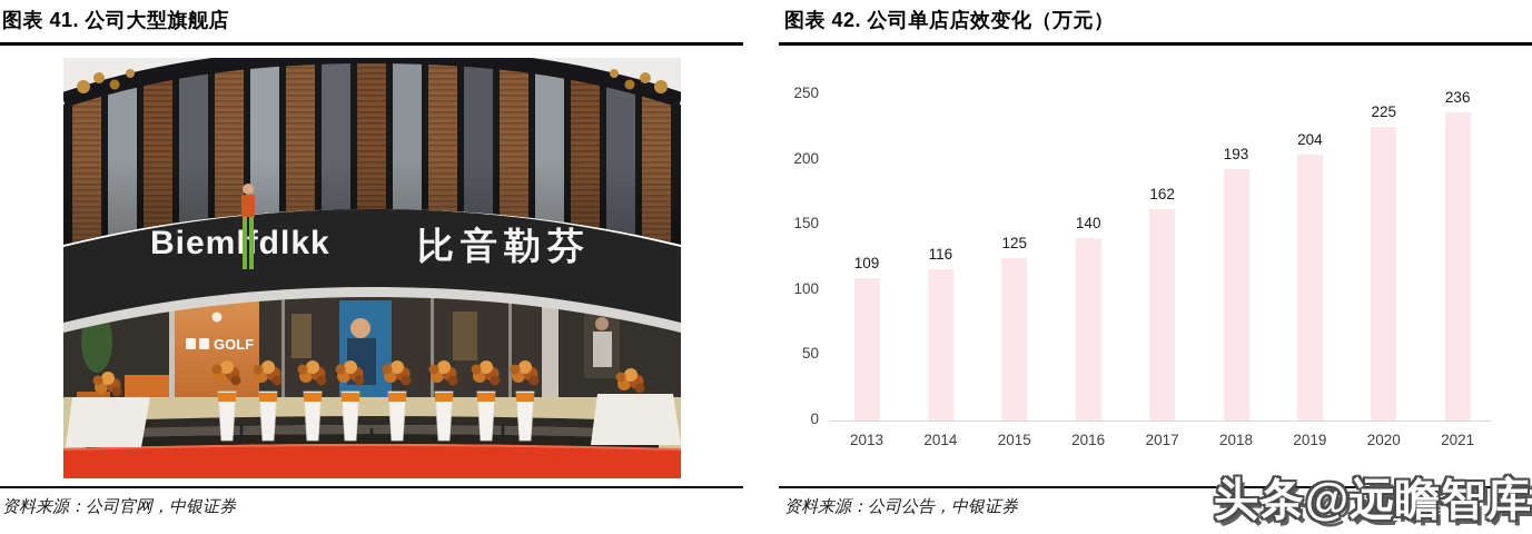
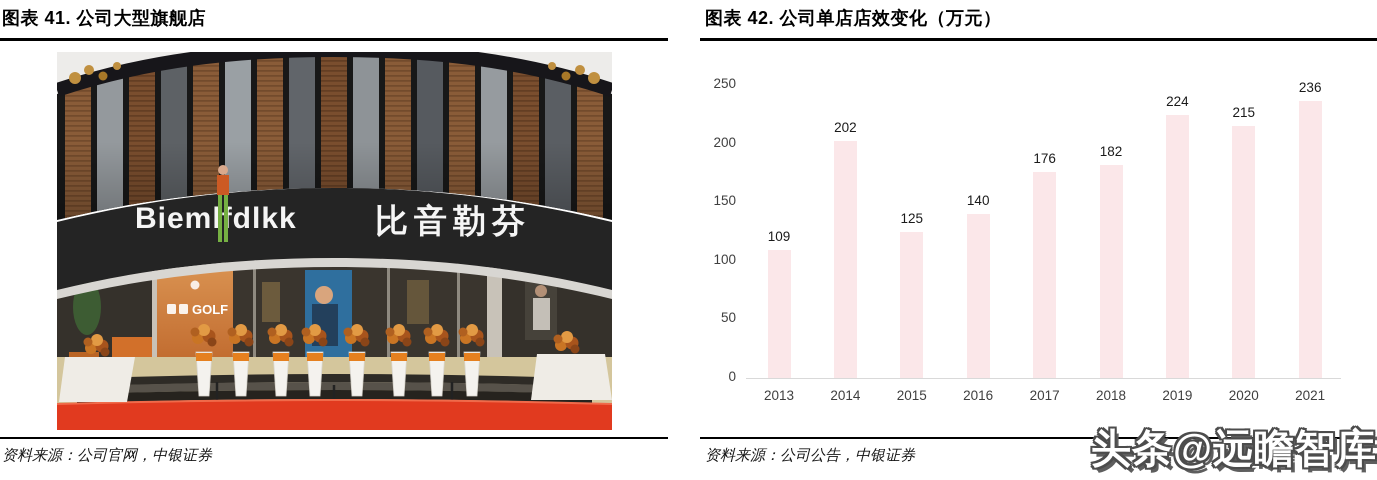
2014: 116 -> 202
2017: 162 -> 176
2018: 193 -> 182
2019: 204 -> 224
2020: 225 -> 215
